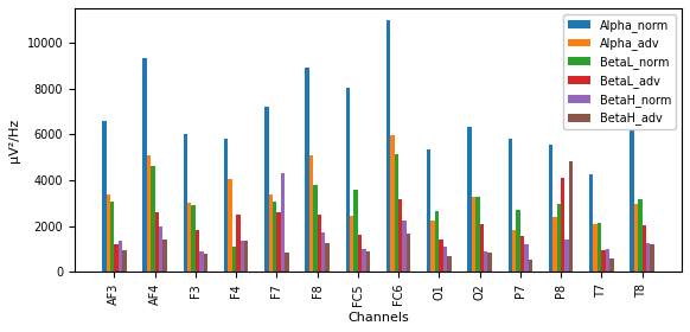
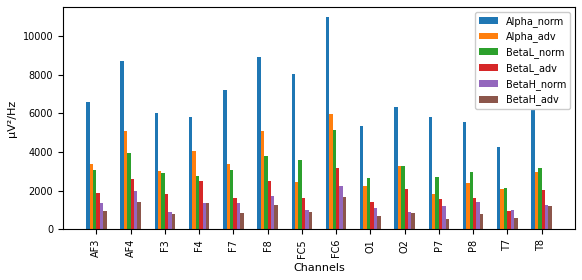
BetaL_adv/AF3: 1200 -> 1800
Alpha_norm/AF4: 9300 -> 8700
BetaL_norm/AF4: 4600 -> 4000
BetaL_norm/F4: 1100 -> 2800
BetaL_adv/F7: 2600 -> 1600
BetaH_norm/F7: 4300 -> 1400
BetaL_adv/P8: 4100 -> 1600
BetaH_adv/P8: 4800 -> 800
